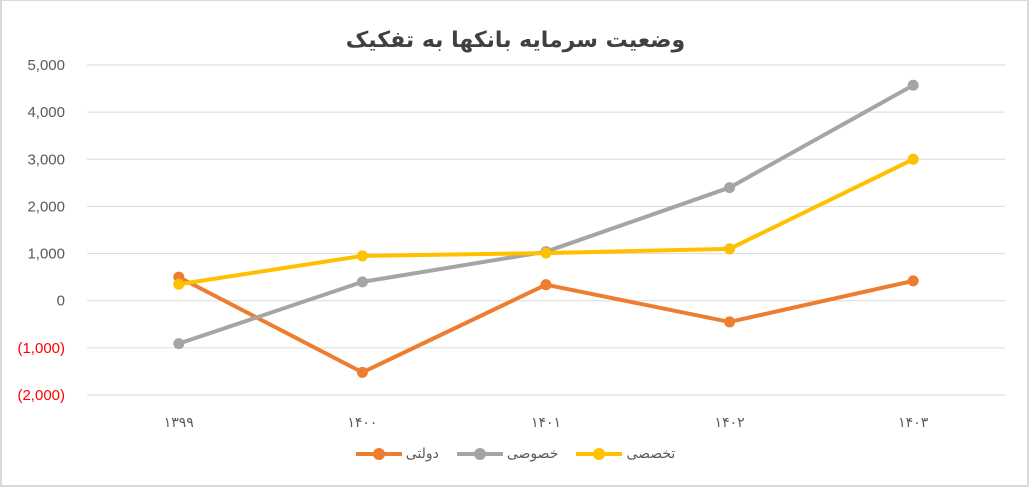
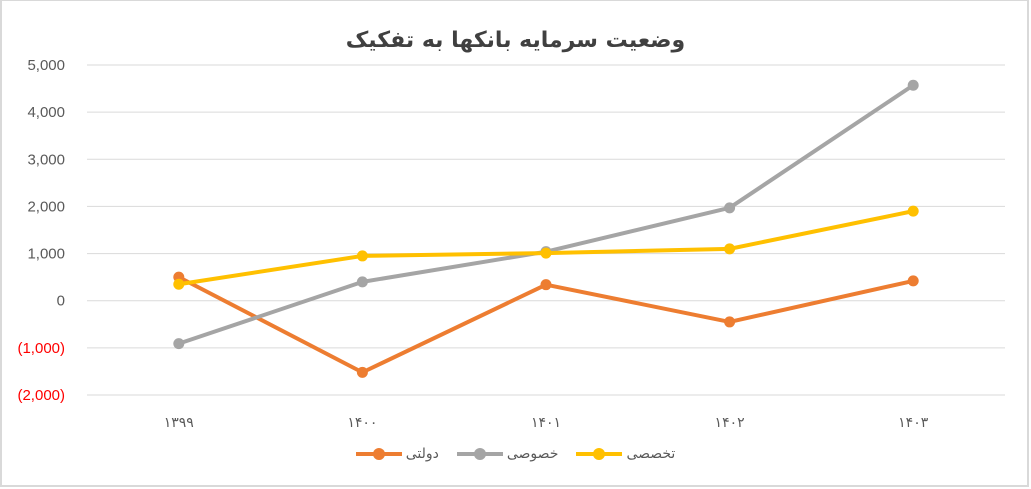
خصوصی/۱۴۰۲: 2400 -> 2000
تخصصی/۱۴۰۳: 3000 -> 1900
